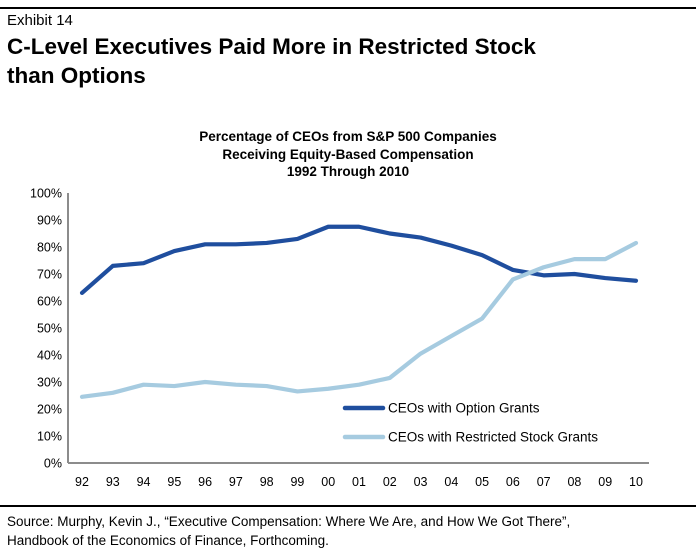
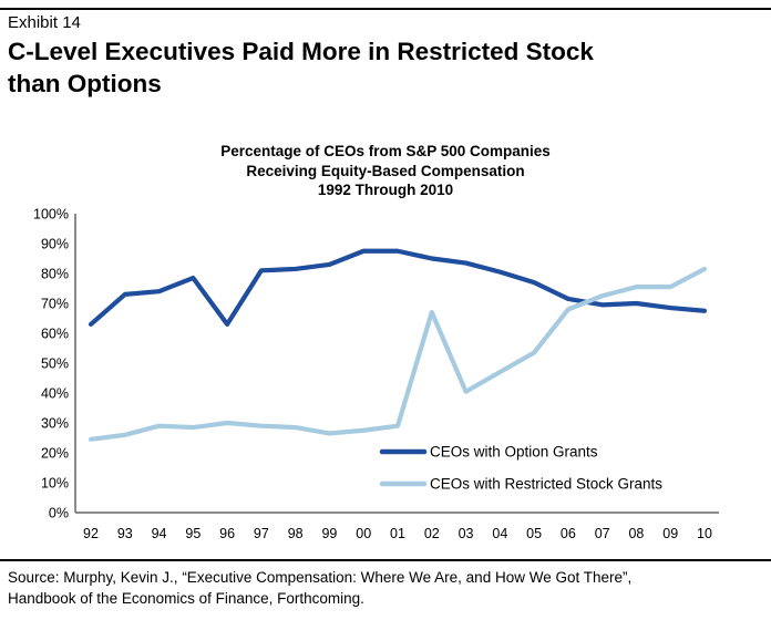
CEOs with Option Grants/96: 81% -> 63%
CEOs with Restricted Stock Grants/02: 32% -> 67%
